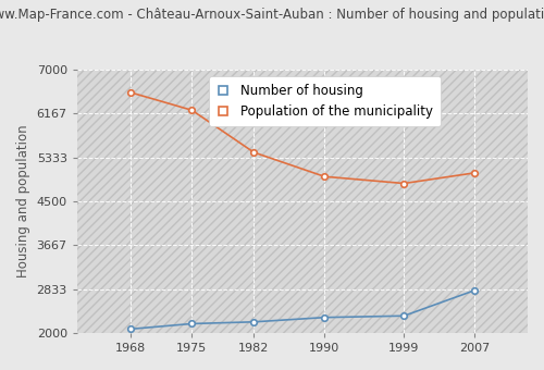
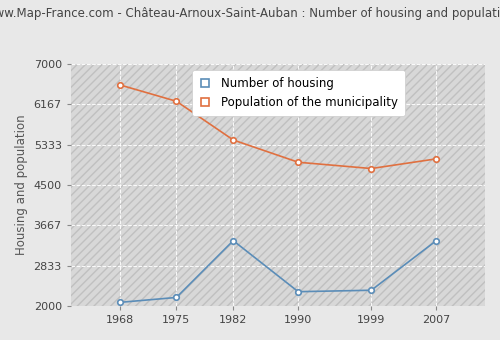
Number of housing/1982: 2210 -> 3350
Number of housing/2007: 2810 -> 3350
